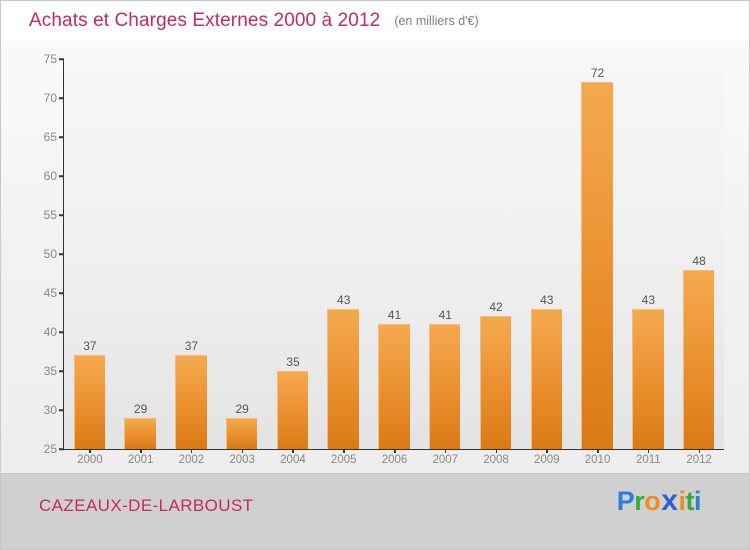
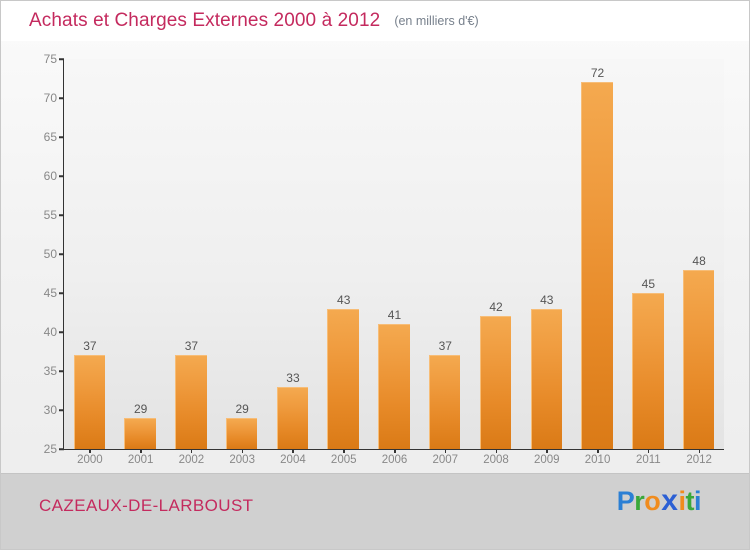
2004: 35 -> 33
2007: 41 -> 37
2011: 43 -> 45
